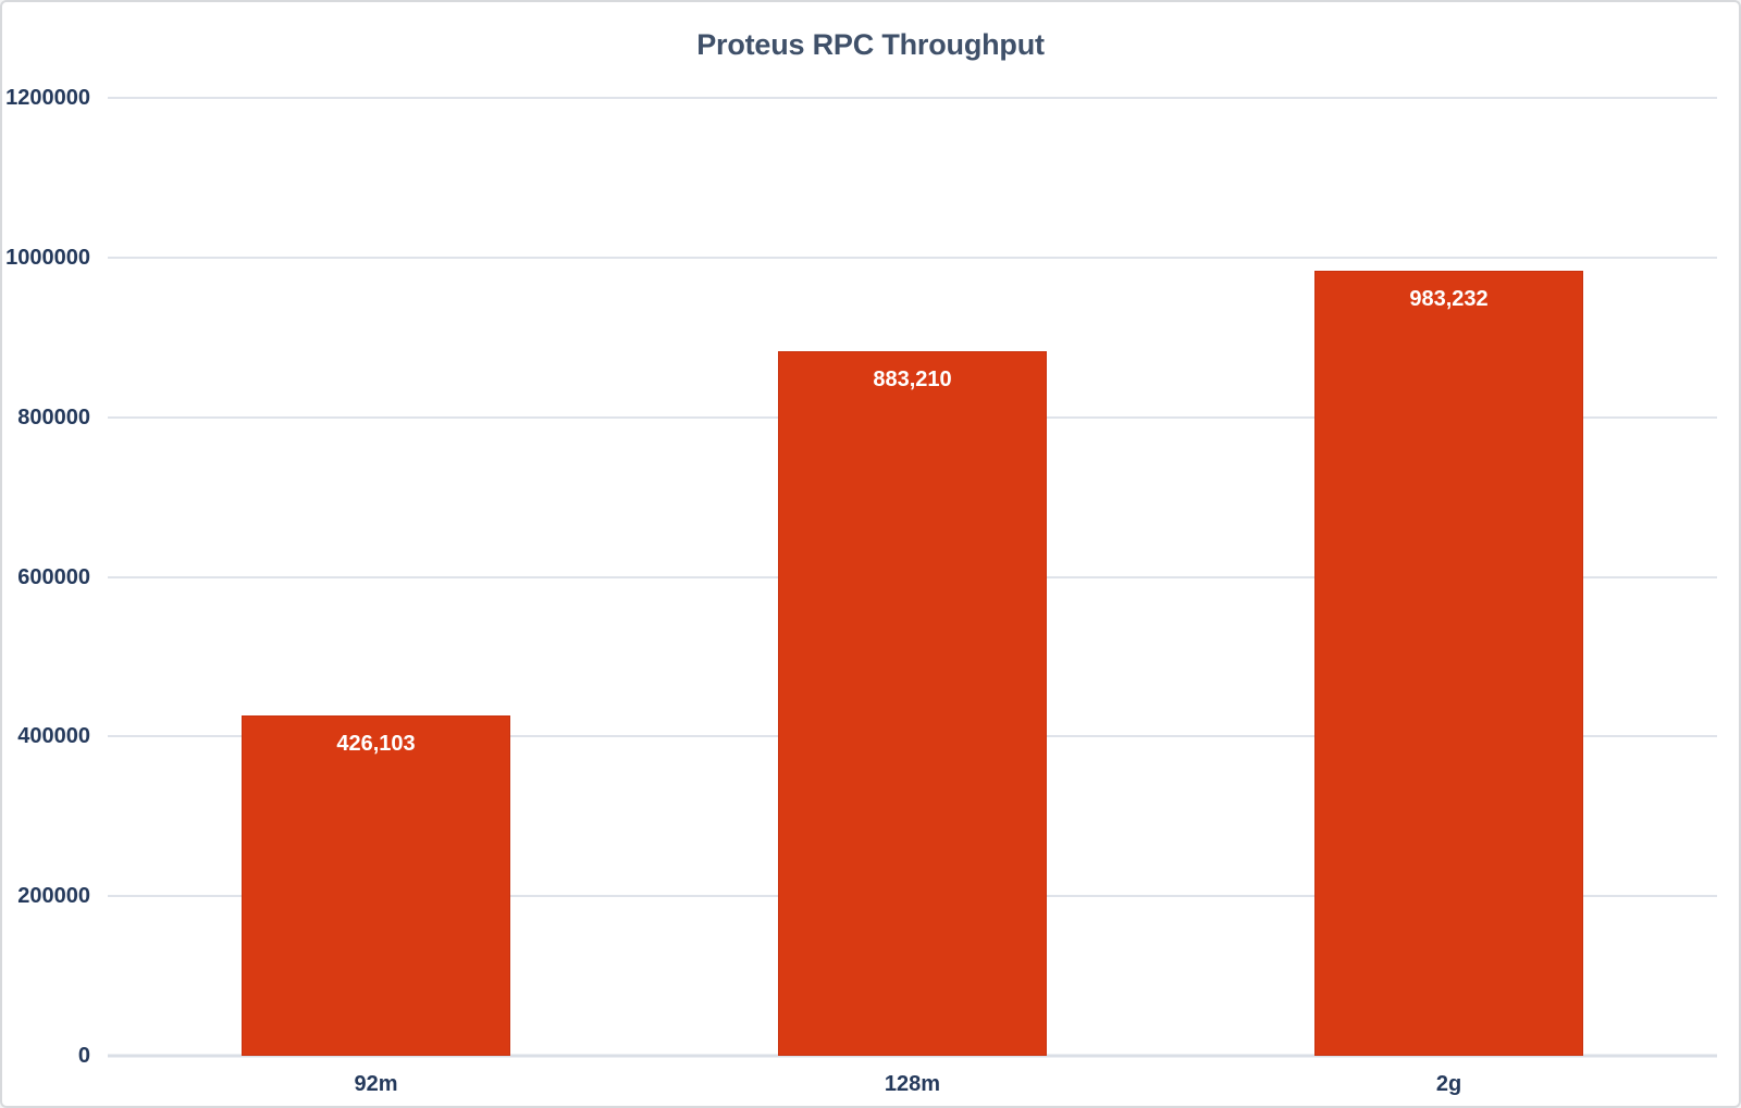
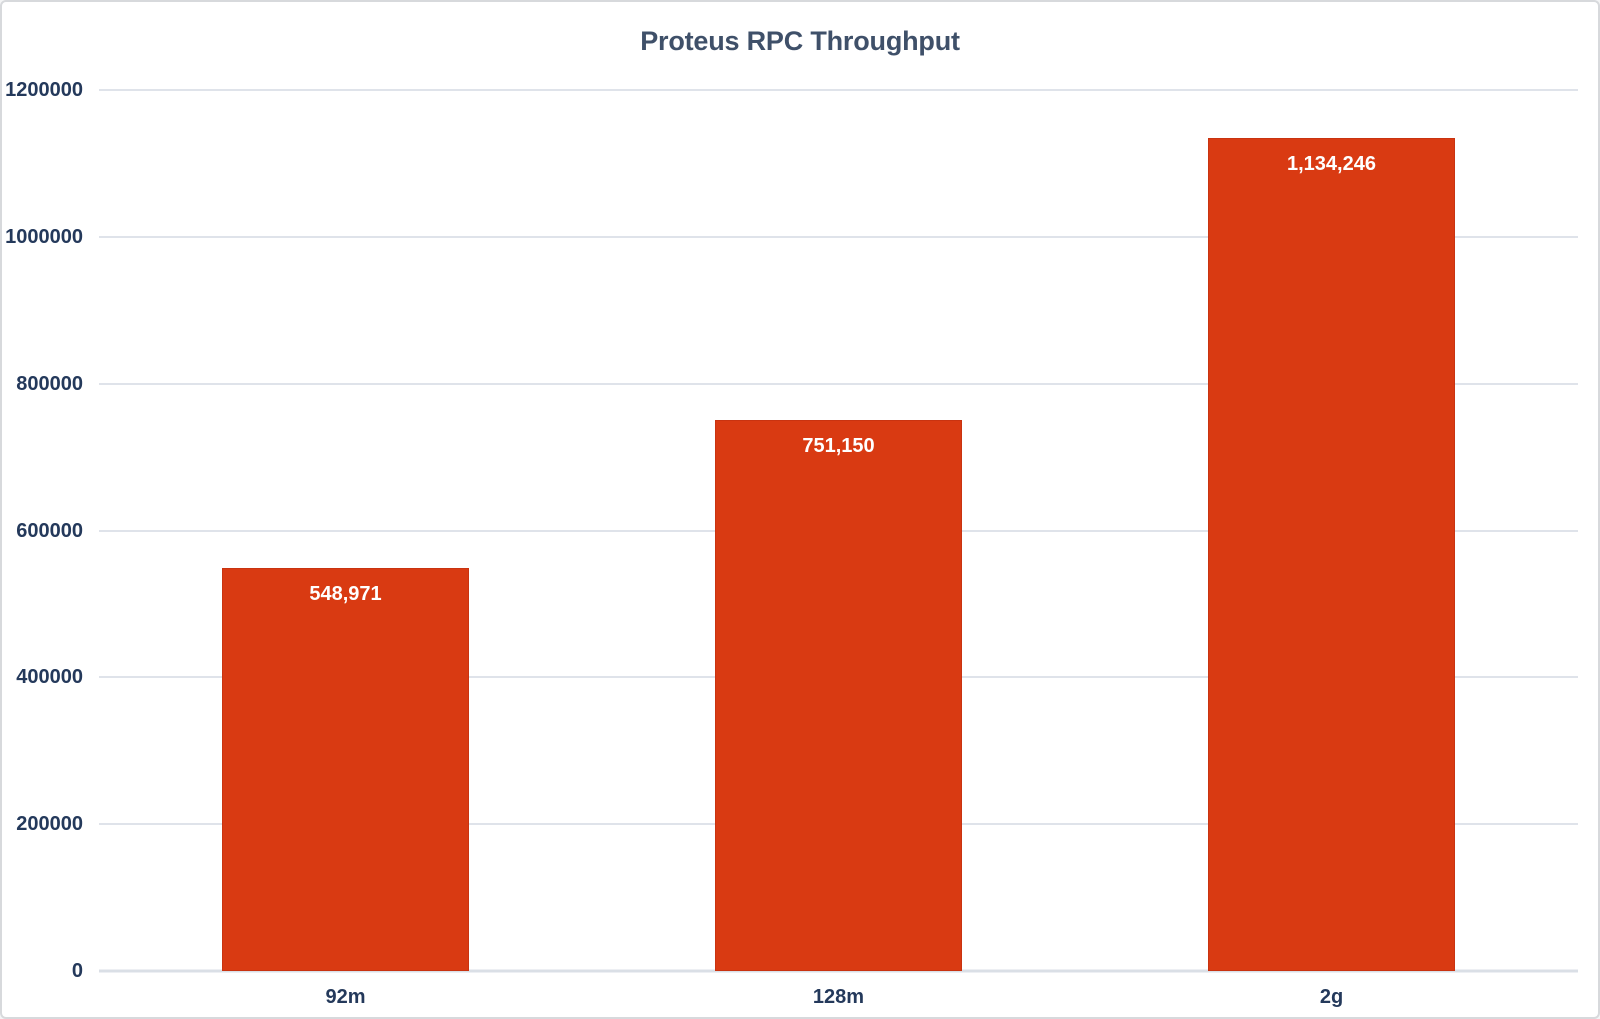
92m: 426,103 -> 548,971
128m: 883,210 -> 751,150
2g: 983,232 -> 1,134,246
